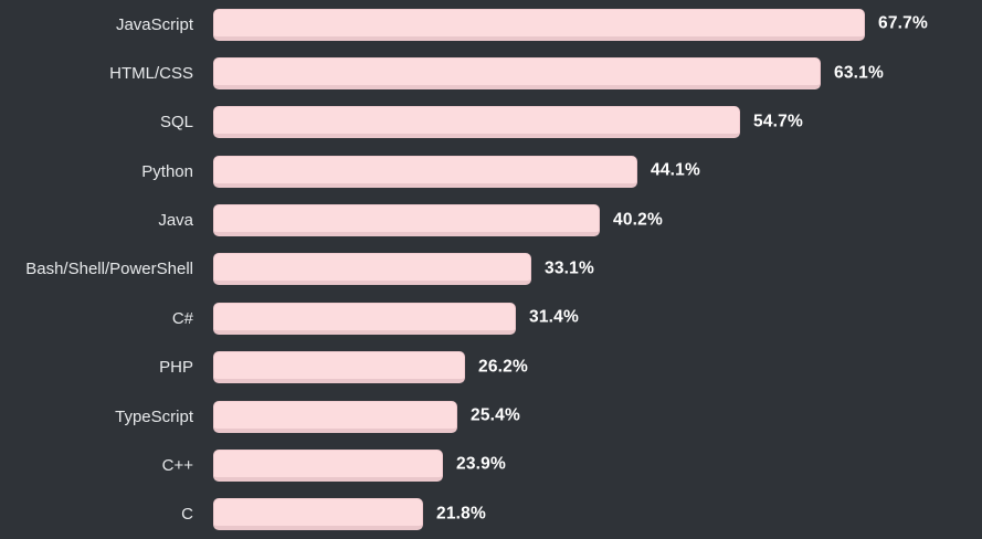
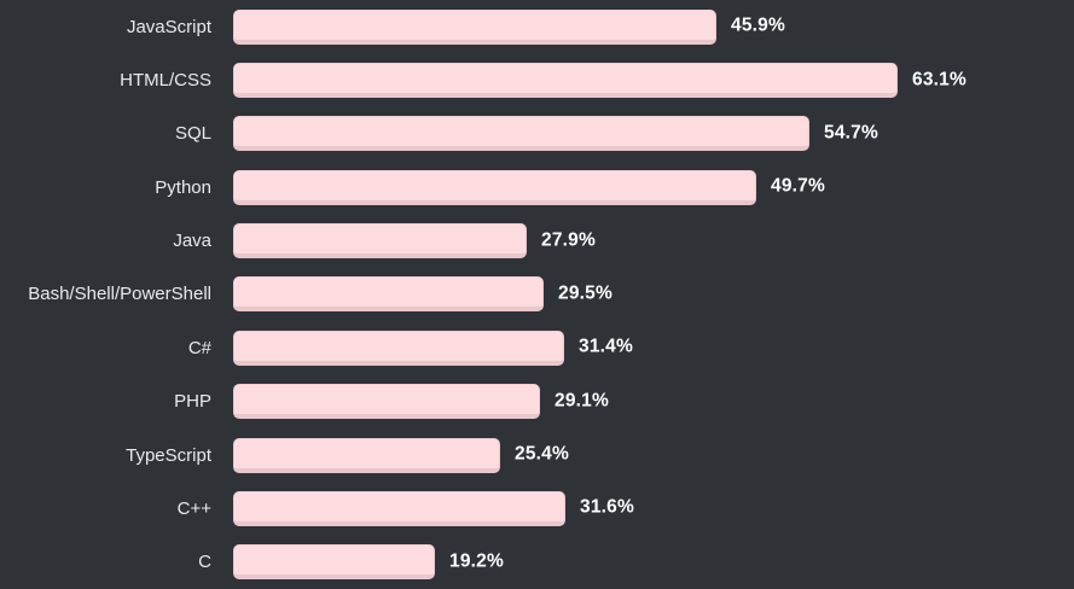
JavaScript: 67.7% -> 45.9%
Python: 44.1% -> 49.7%
Java: 40.2% -> 27.9%
Bash/Shell/PowerShell: 33.1% -> 29.5%
PHP: 26.2% -> 29.1%
C++: 23.9% -> 31.6%
C: 21.8% -> 19.2%
